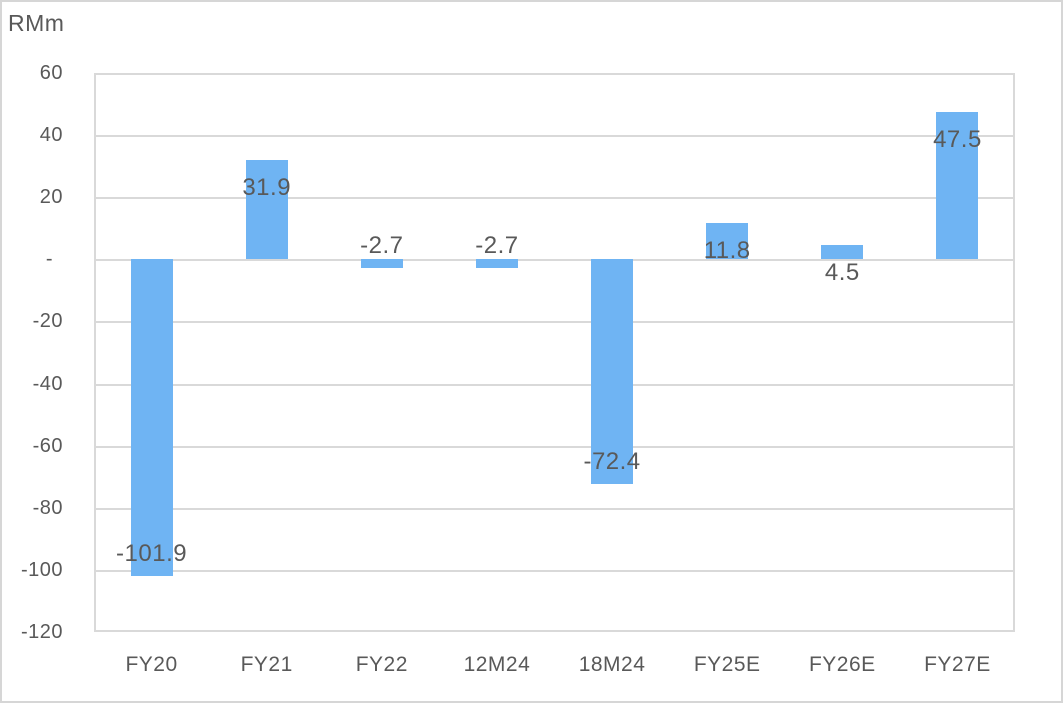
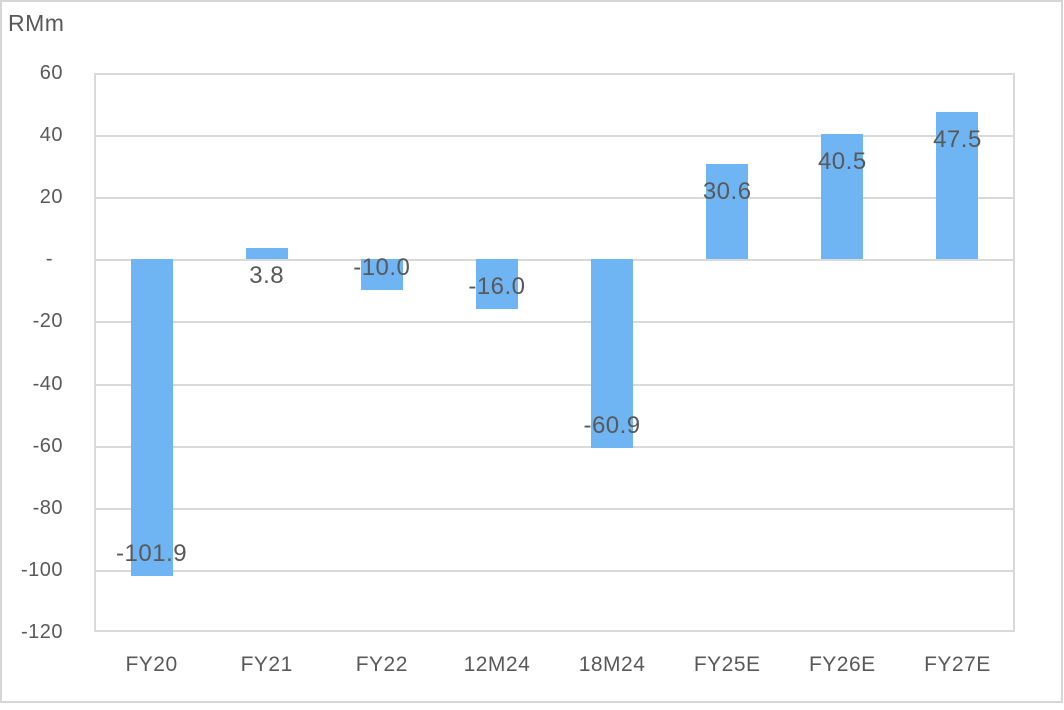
FY21: 31.9 -> 3.8
FY22: -2.7 -> -10.0
12M24: -2.7 -> -16.0
18M24: -72.4 -> -60.9
FY25E: 11.8 -> 30.6
FY26E: 4.5 -> 40.5
